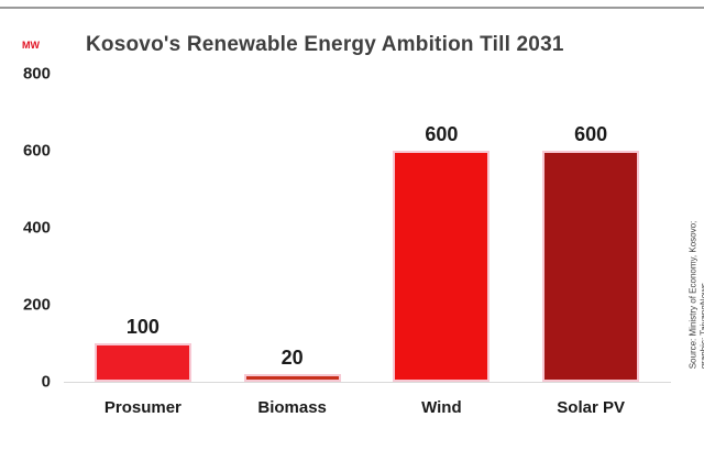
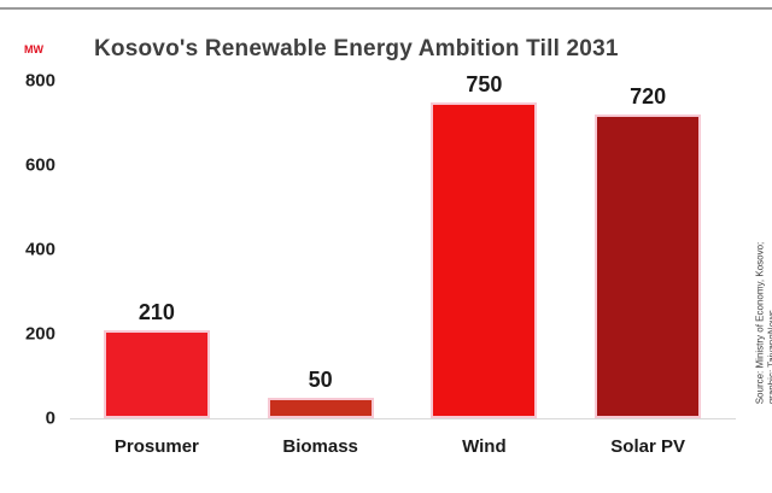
Prosumer: 100 -> 210
Biomass: 20 -> 50
Wind: 600 -> 750
Solar PV: 600 -> 720
